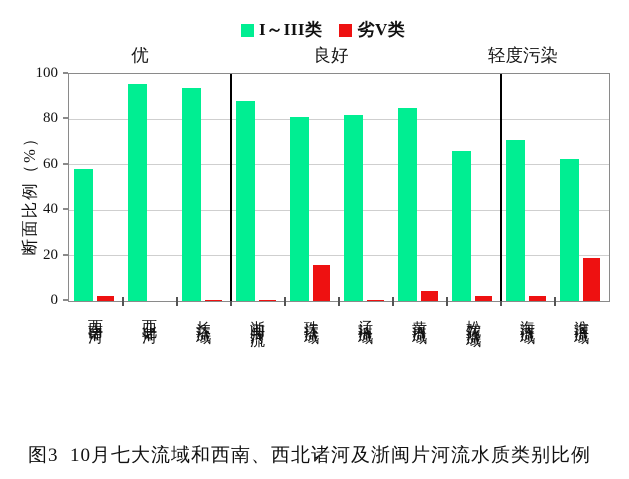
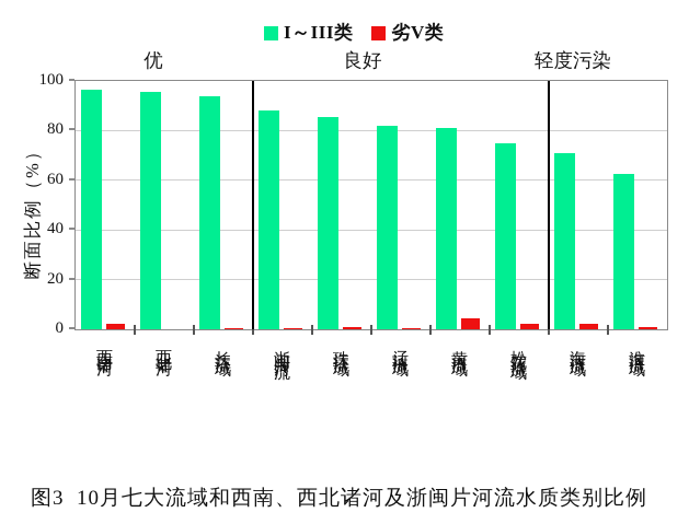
I～III类/西南诸河: 58 -> 96
I～III类/珠江流域: 81 -> 86
劣V类/珠江流域: 16 -> 1
I～III类/黄河流域: 85 -> 81
I～III类/松花江流域: 66 -> 75
劣V类/淮河流域: 19 -> 1
